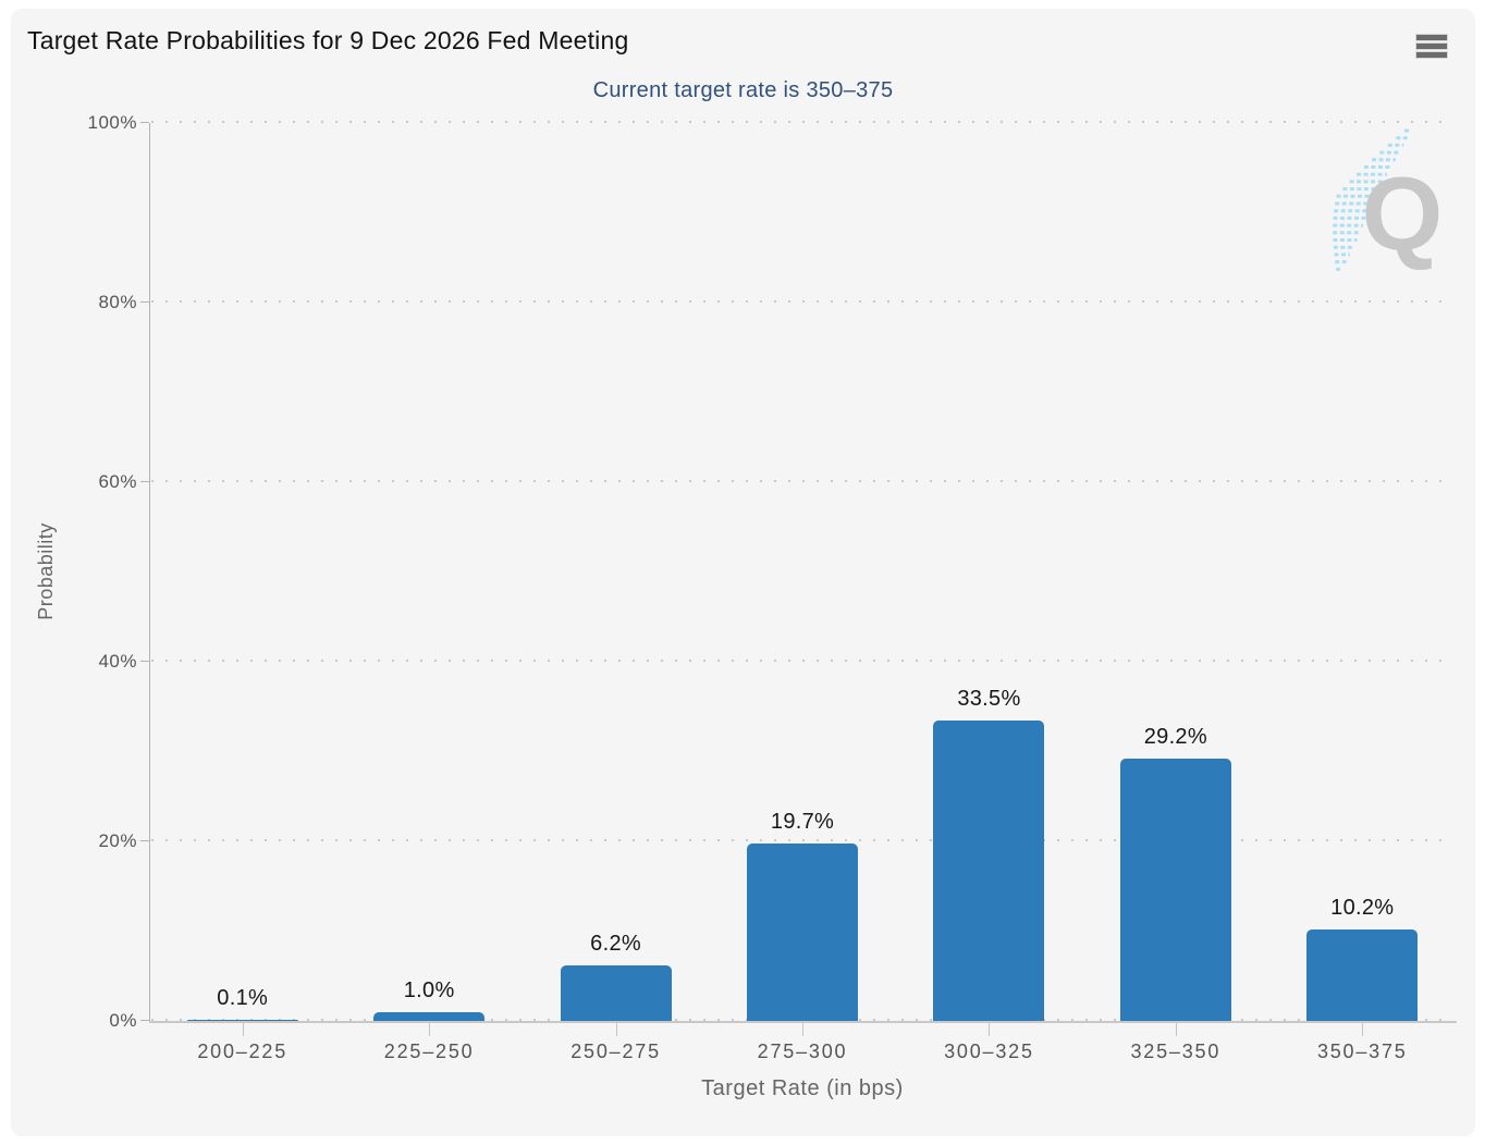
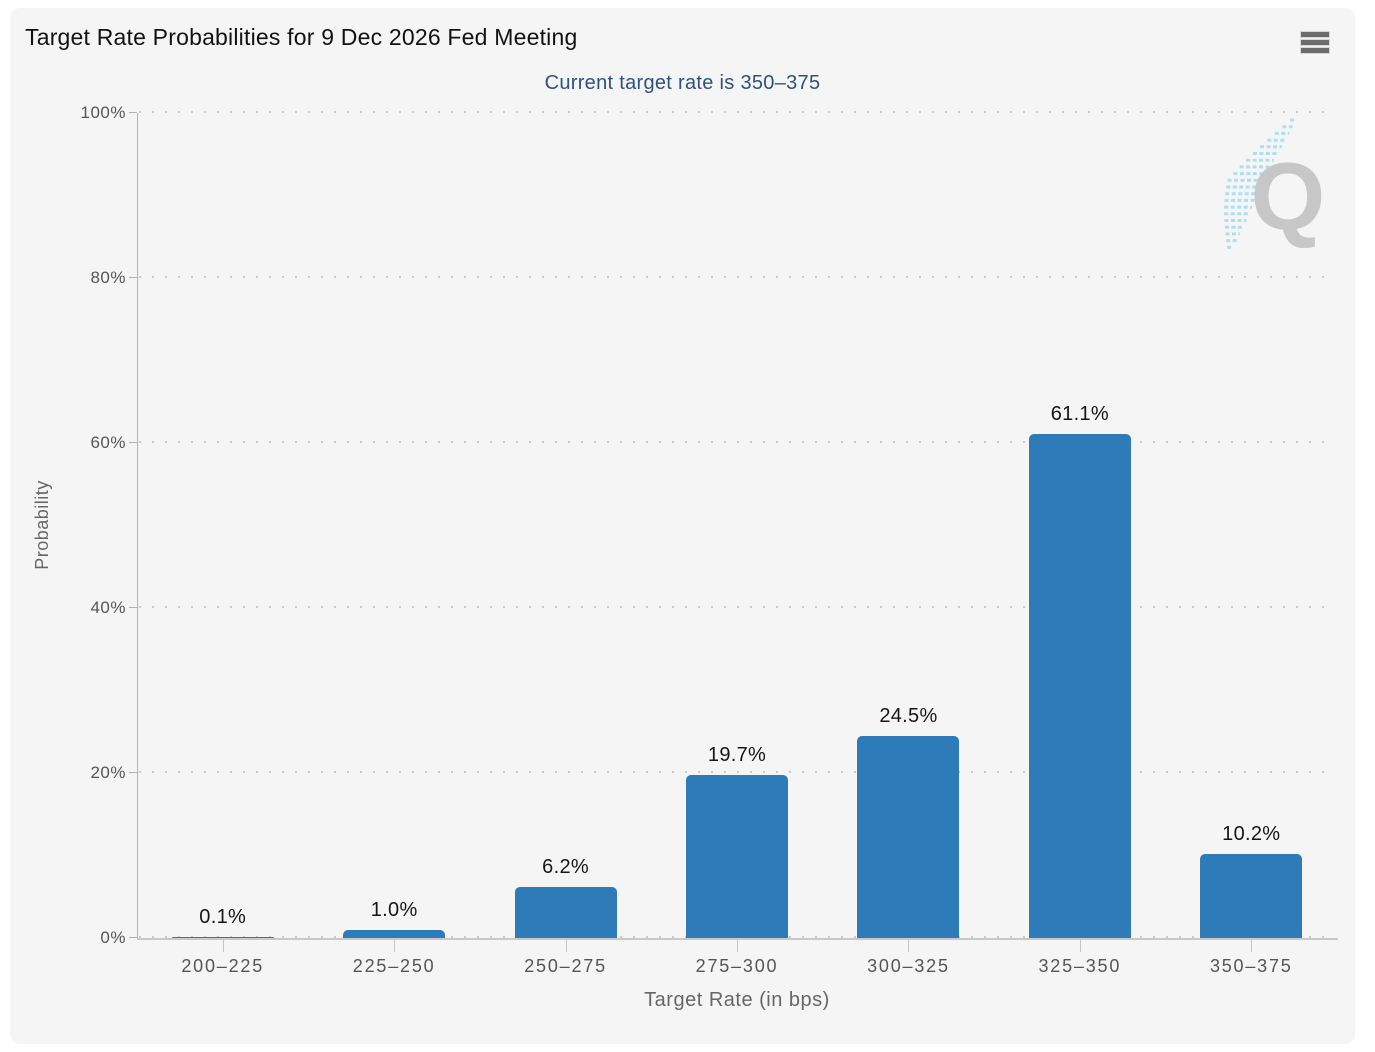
300–325: 33.5% -> 24.5%
325–350: 29.2% -> 61.1%
